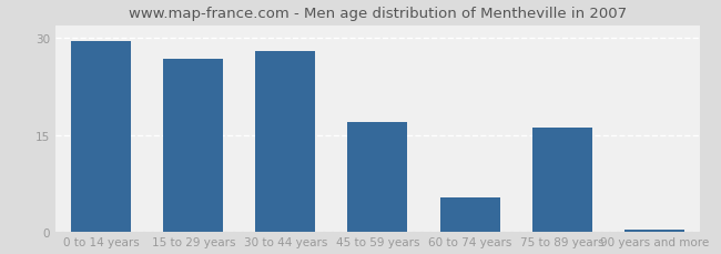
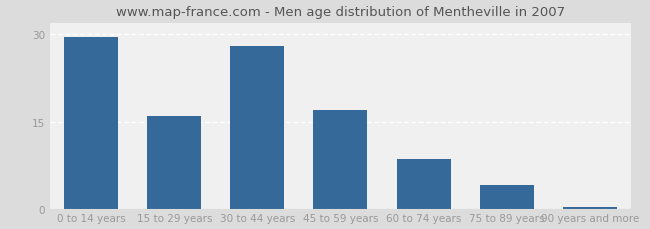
15 to 29 years: 26.8 -> 16.0
60 to 74 years: 5.2 -> 8.5
75 to 89 years: 16.2 -> 4.0
